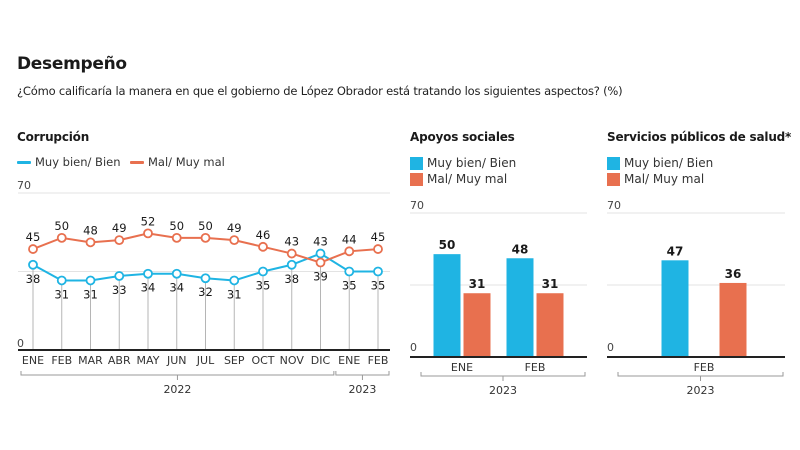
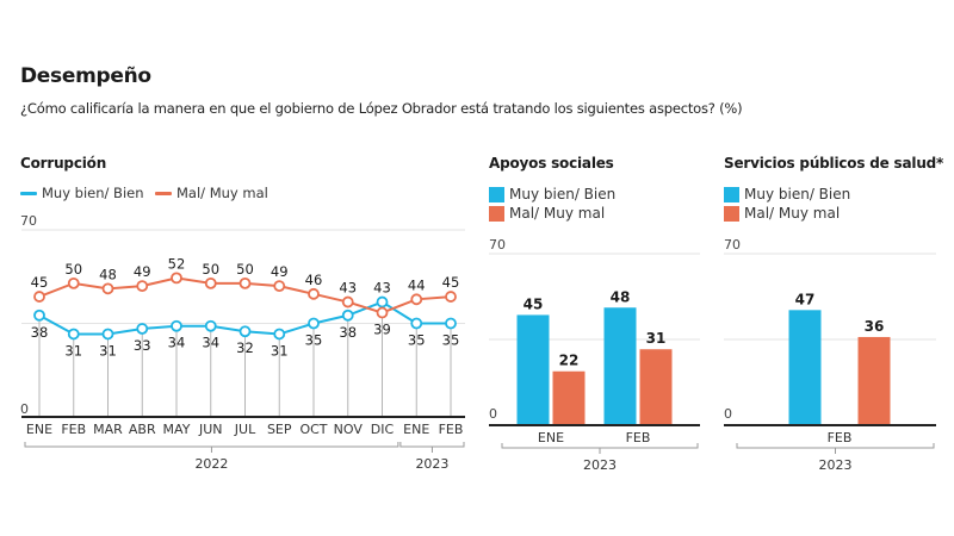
Apoyos sociales/Muy bien/ Bien/ENE: 50 -> 45
Apoyos sociales/Mal/ Muy mal/ENE: 31 -> 22
